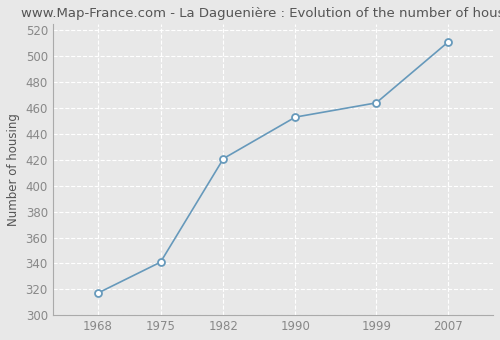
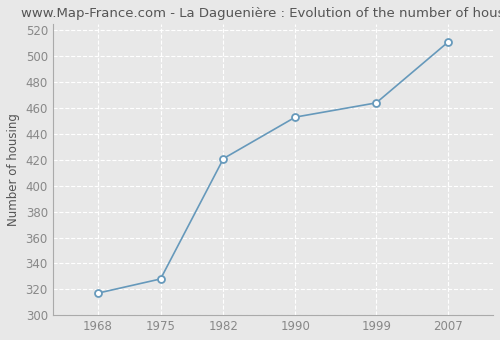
1975: 341 -> 328
